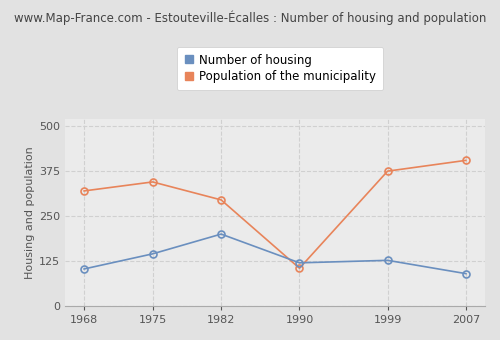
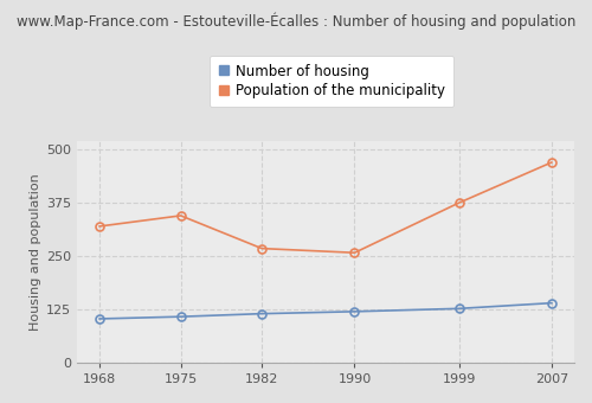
Number of housing/1975: 145 -> 108
Number of housing/1982: 200 -> 115
Population of the municipality/1982: 295 -> 268
Population of the municipality/1990: 105 -> 258
Number of housing/2007: 90 -> 140
Population of the municipality/2007: 405 -> 470
